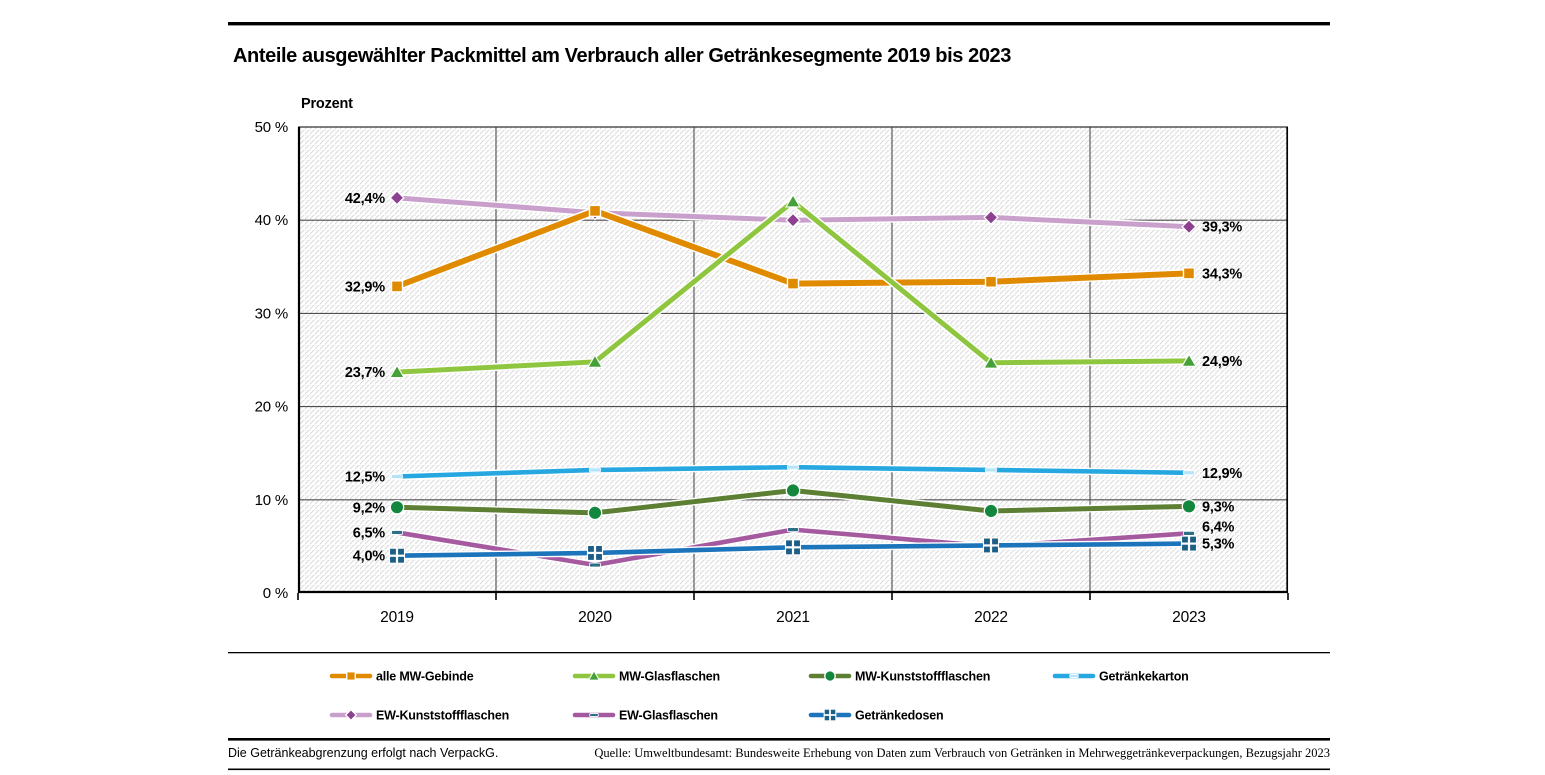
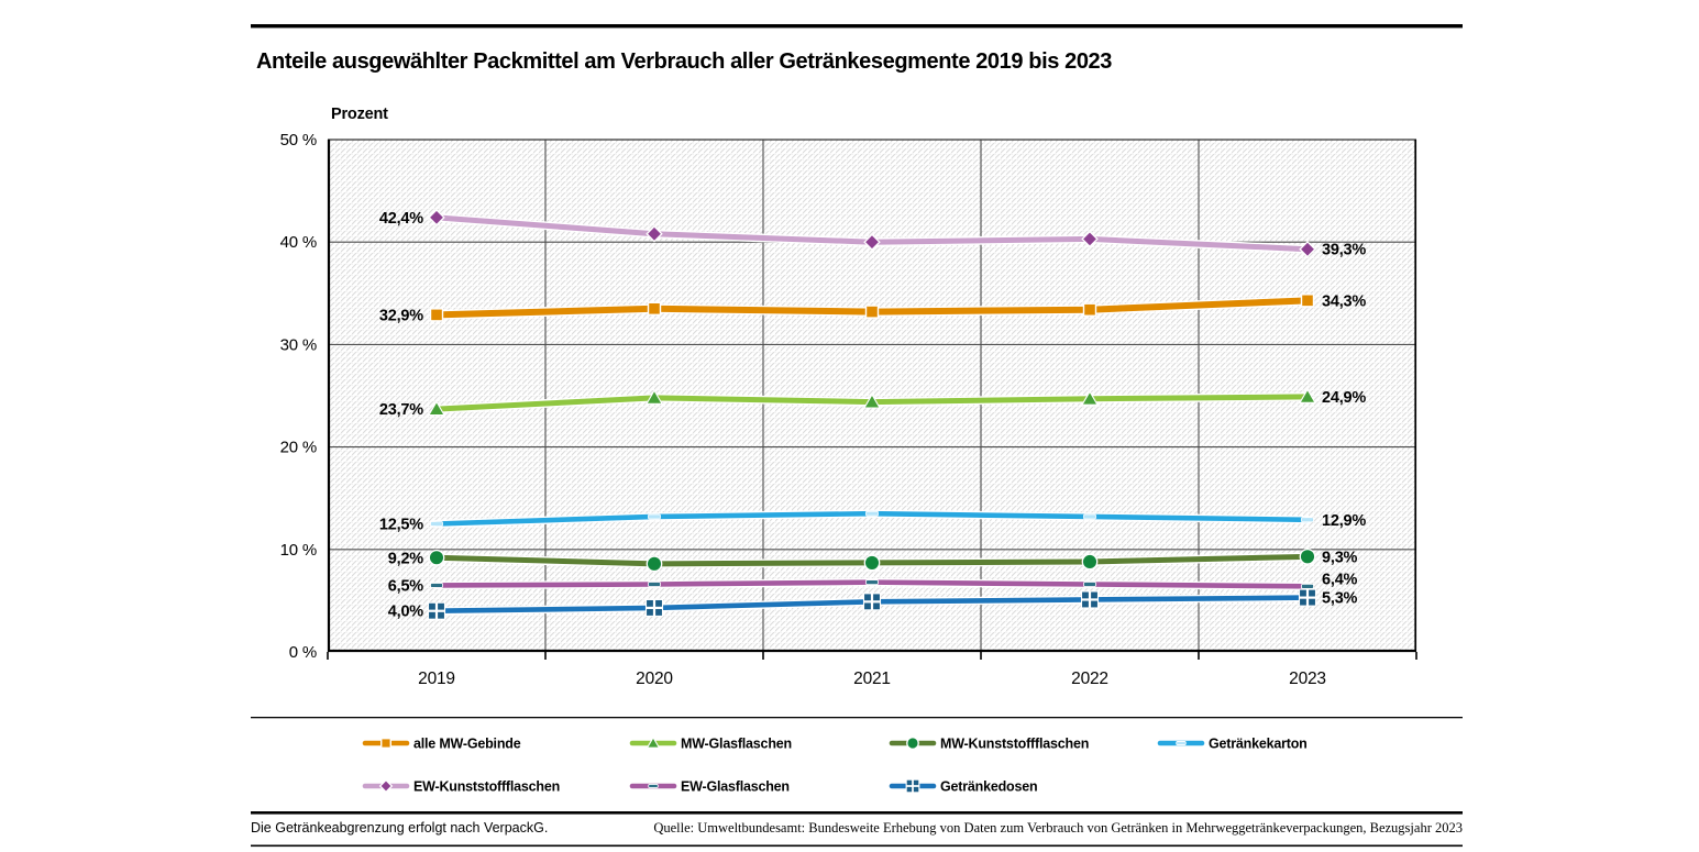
alle MW-Gebinde/2020: 41% -> 34%
EW-Glasflaschen/2020: 3% -> 7%
MW-Glasflaschen/2021: 42% -> 24%
MW-Kunststoffflaschen/2021: 11% -> 9%
EW-Glasflaschen/2022: 5% -> 7%
